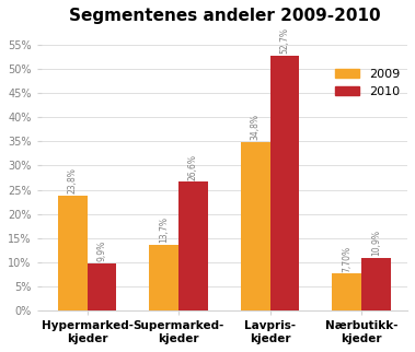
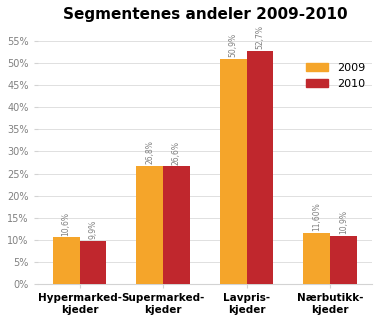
2009/Hypermarked- kjeder: 23,8% -> 10,6%
2009/Supermarked- kjeder: 13,7% -> 26,8%
2009/Lavpris- kjeder: 34,8% -> 50,9%
2009/Nærbutikk- kjeder: 7,70% -> 11,60%
